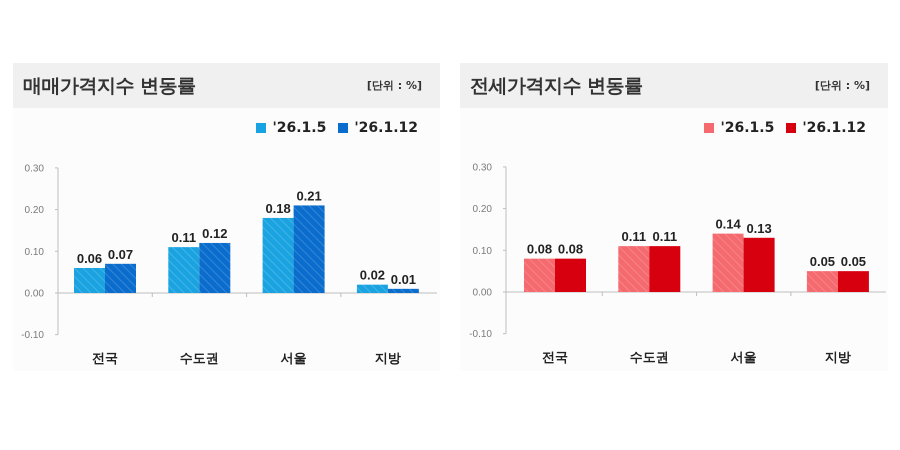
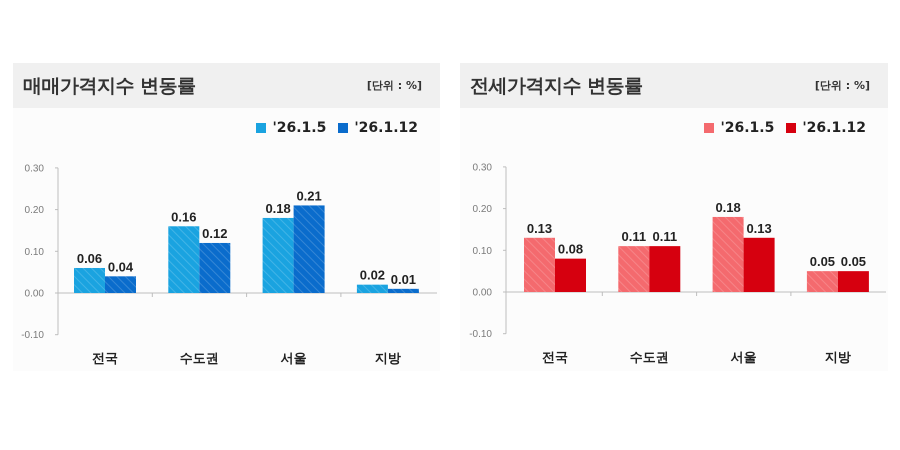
매매가격지수 변동률/'26.1.12/전국: 0.07 -> 0.04
매매가격지수 변동률/'26.1.5/수도권: 0.11 -> 0.16
전세가격지수 변동률/'26.1.5/전국: 0.08 -> 0.13
전세가격지수 변동률/'26.1.5/서울: 0.14 -> 0.18
